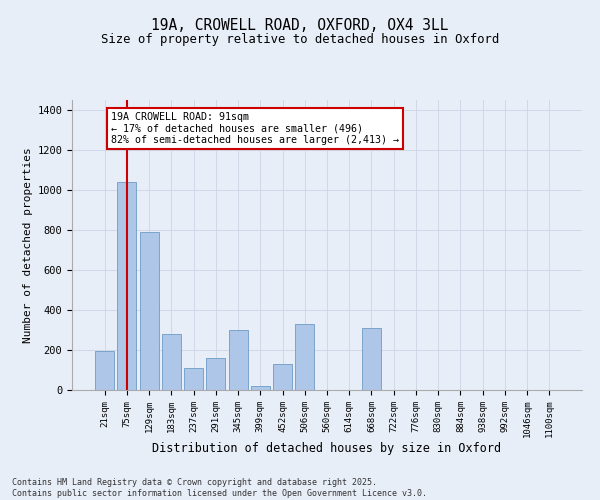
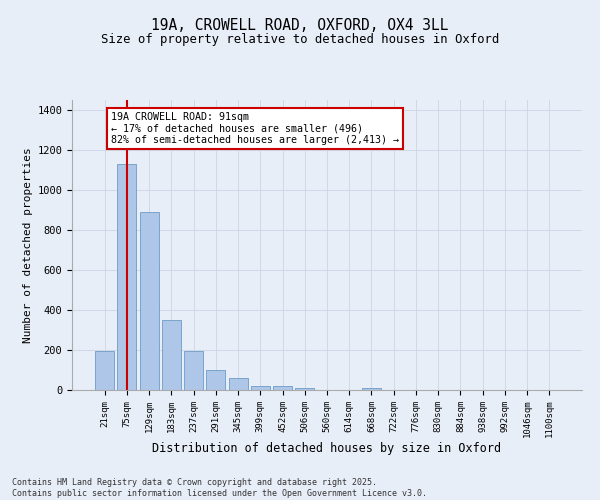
75sqm: 1040 -> 1130
129sqm: 790 -> 890
183sqm: 280 -> 350
237sqm: 110 -> 200
291sqm: 160 -> 100
345sqm: 300 -> 60
452sqm: 130 -> 20
506sqm: 330 -> 10
668sqm: 310 -> 10
